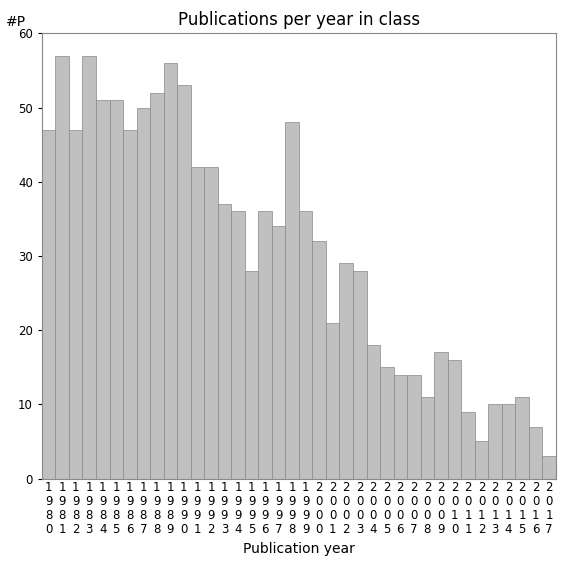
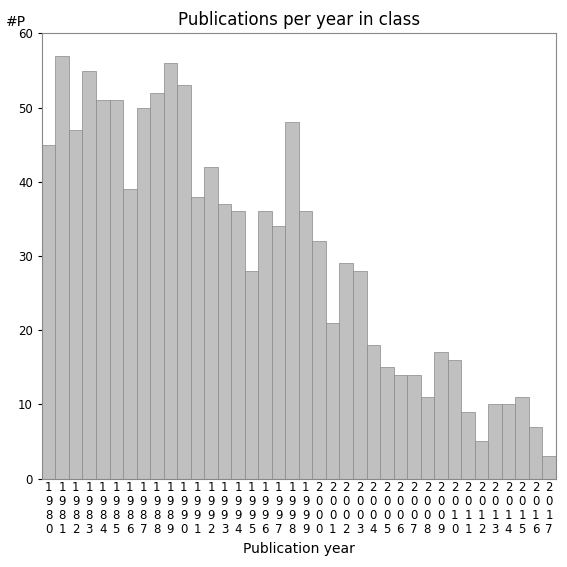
1 9 8 0: 47 -> 45
1 9 8 3: 57 -> 55
1 9 8 6: 47 -> 39
1 9 9 1: 42 -> 38
